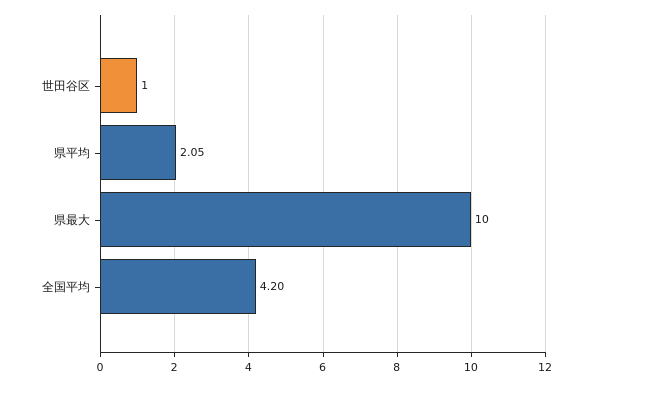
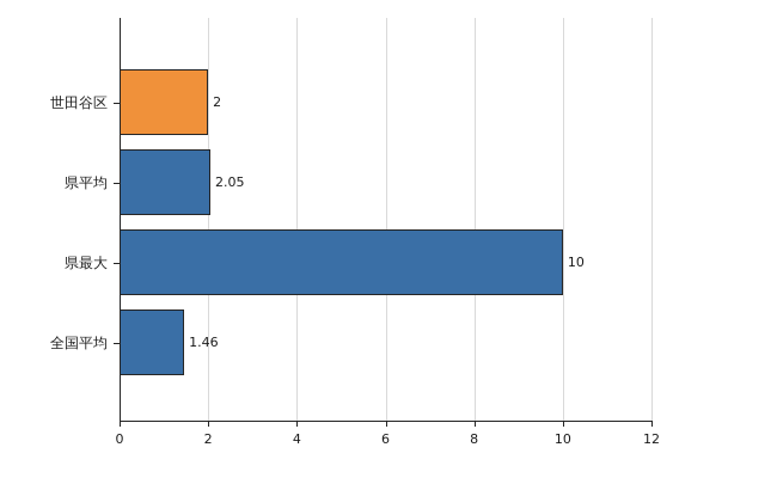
世田谷区: 1 -> 2
全国平均: 4.20 -> 1.46
